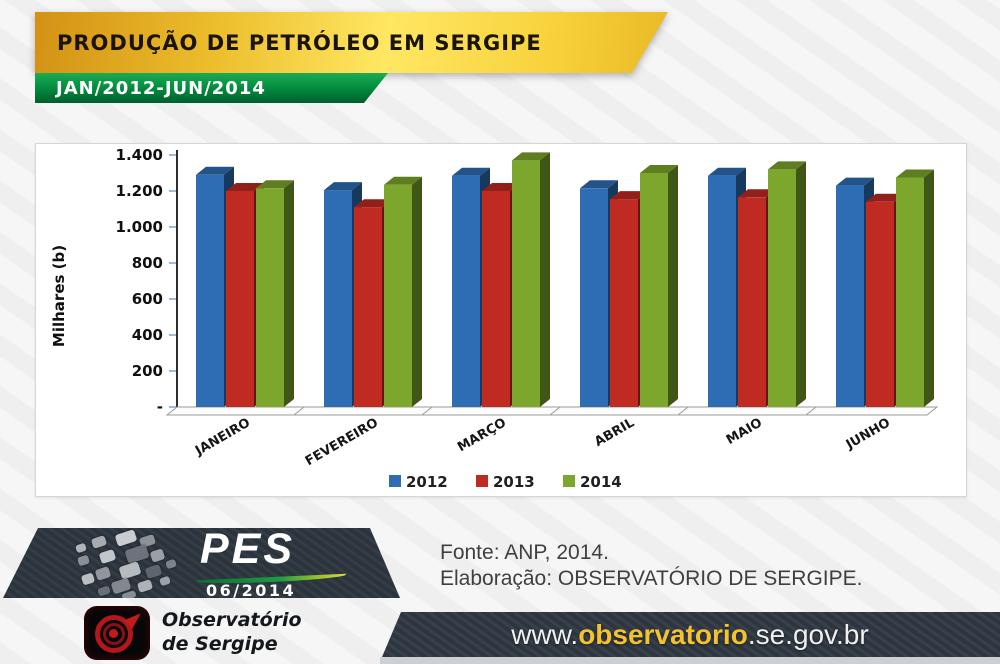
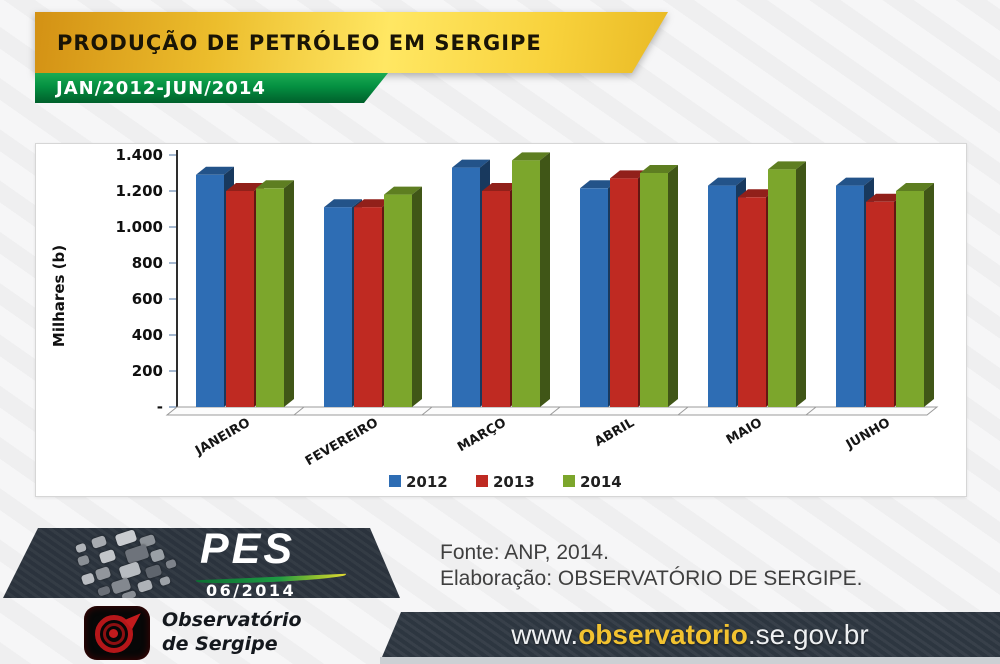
2012/FEVEREIRO: 1200 -> 1110
2014/FEVEREIRO: 1240 -> 1180
2012/MARÇO: 1280 -> 1330
2013/ABRIL: 1160 -> 1270
2012/MAIO: 1280 -> 1230
2014/JUNHO: 1280 -> 1200
